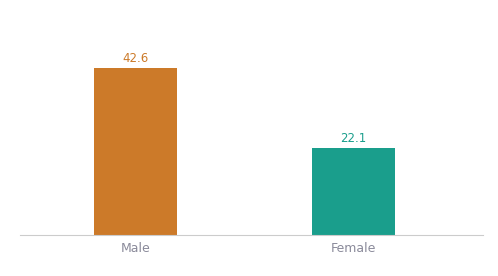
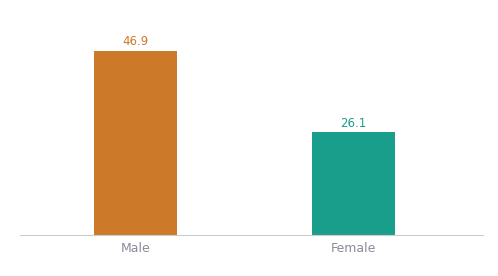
Male: 42.6 -> 46.9
Female: 22.1 -> 26.1
